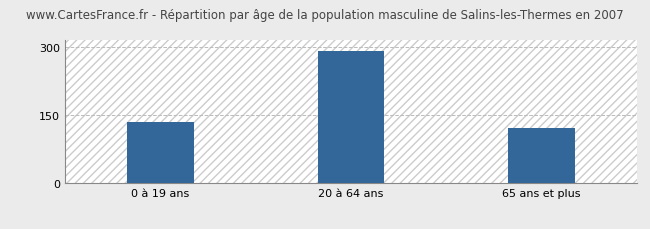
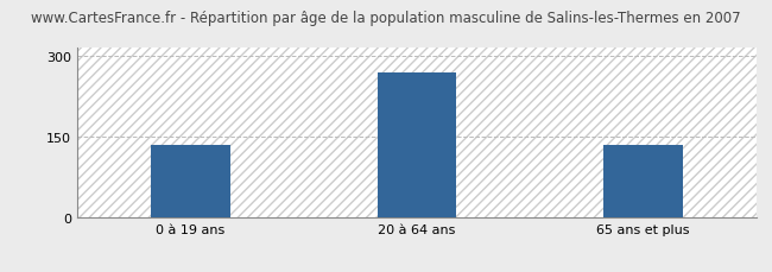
20 à 64 ans: 291 -> 270
65 ans et plus: 122 -> 135
